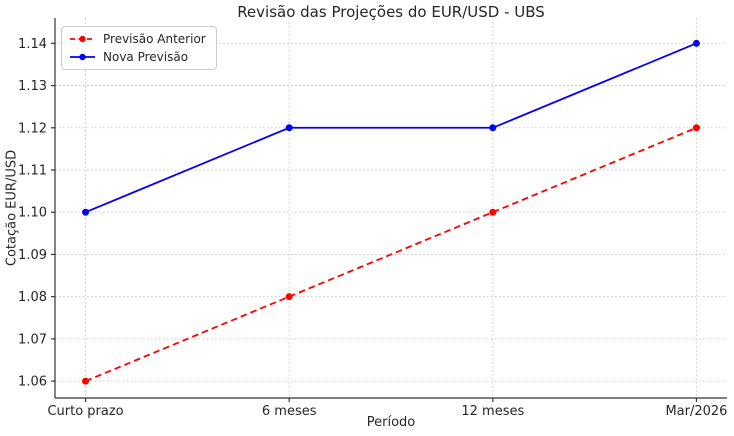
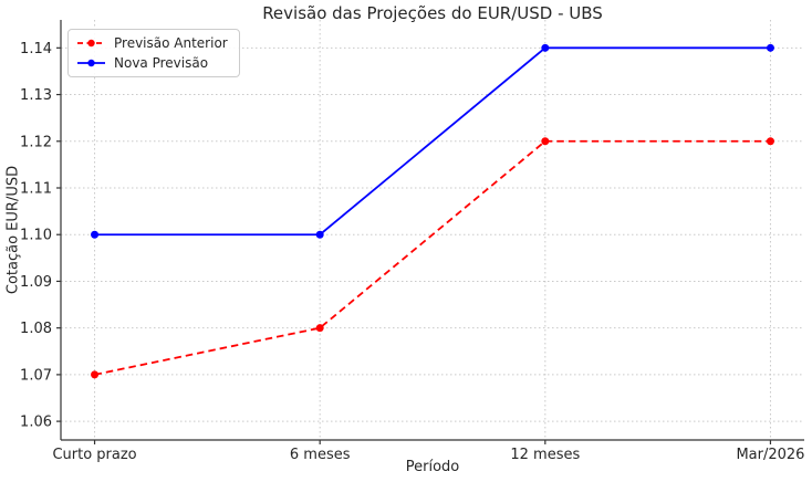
Previsão Anterior/Curto prazo: 1.06 -> 1.07
Nova Previsão/6 meses: 1.12 -> 1.10
Previsão Anterior/12 meses: 1.10 -> 1.12
Nova Previsão/12 meses: 1.12 -> 1.14
